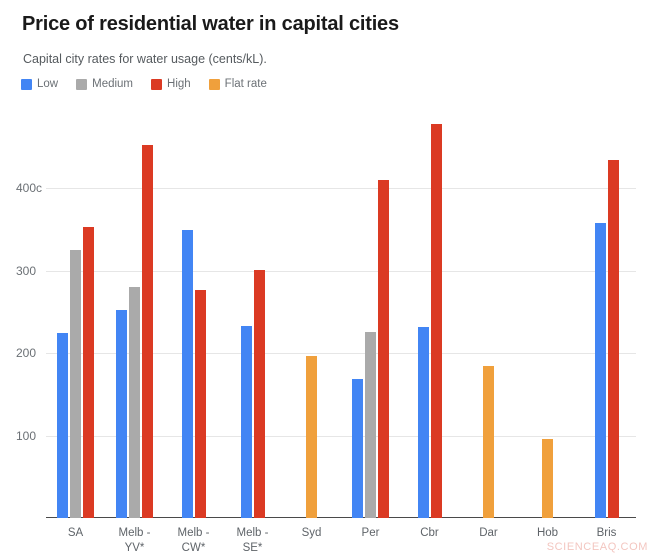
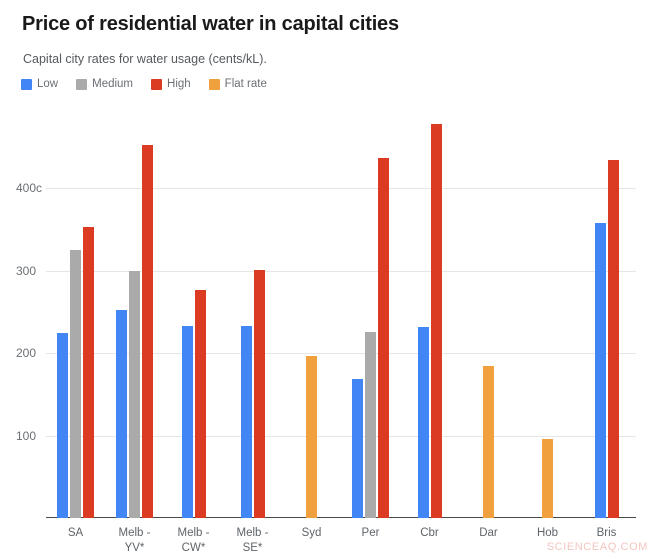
Medium/Melb - YV*: 280 -> 300
Low/Melb - CW*: 350 -> 230
High/Per: 410 -> 440
